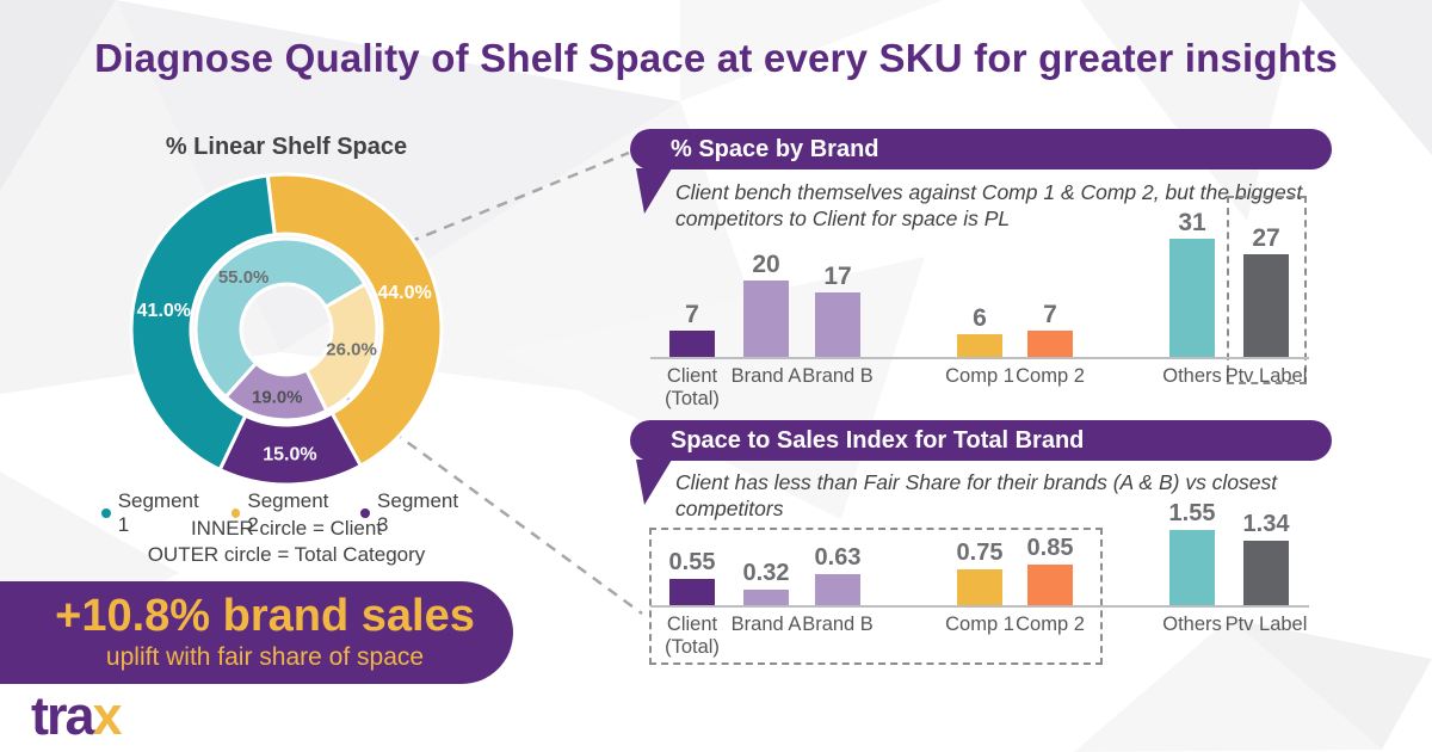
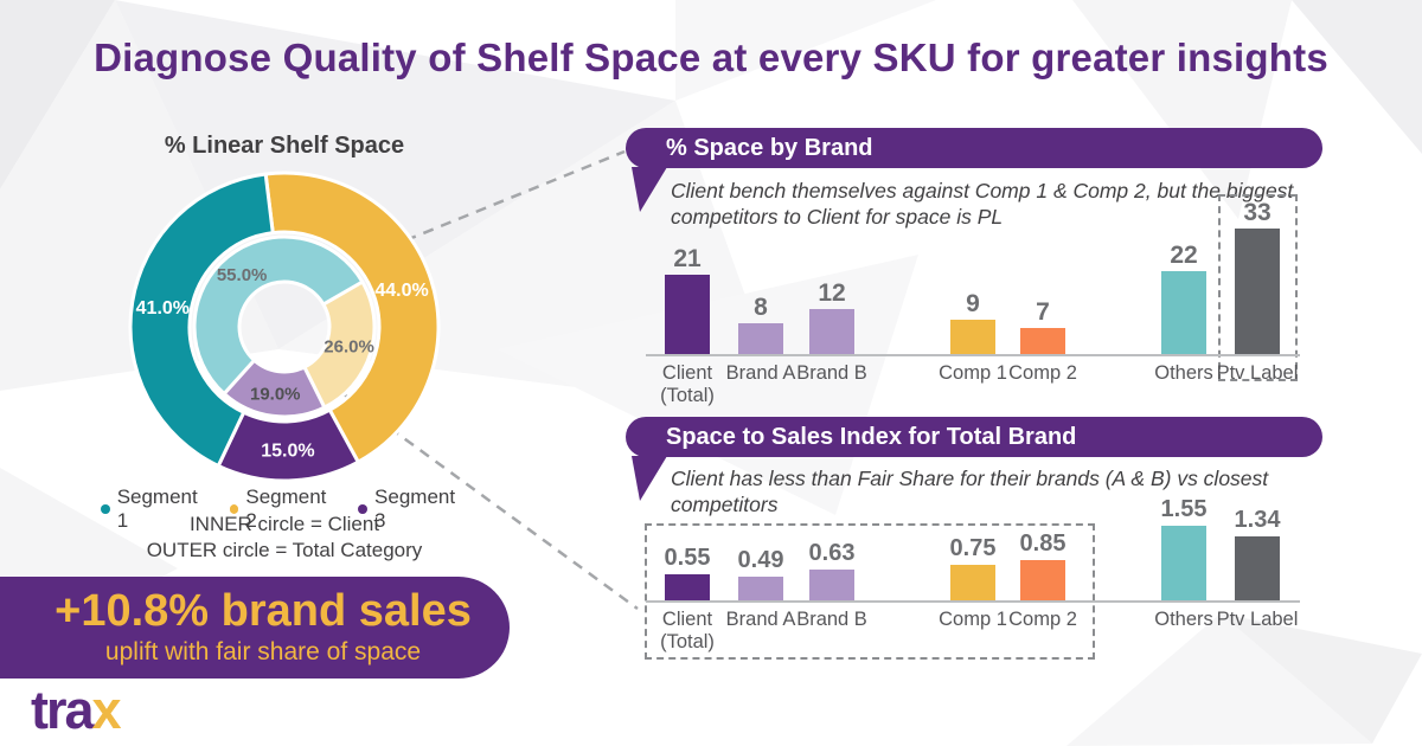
% Space by Brand/Client (Total): 7 -> 21
% Space by Brand/Brand A: 20 -> 8
% Space by Brand/Brand B: 17 -> 12
% Space by Brand/Comp 1: 6 -> 9
% Space by Brand/Others: 31 -> 22
% Space by Brand/Ptv Label: 27 -> 33
Space to Sales Index for Total Brand/Brand A: 0.32 -> 0.49
